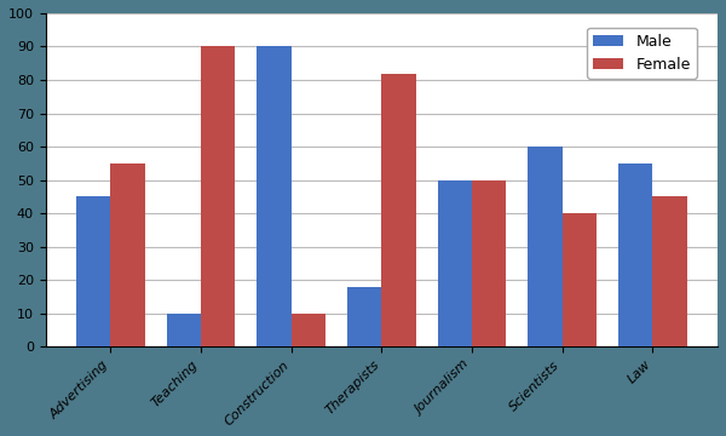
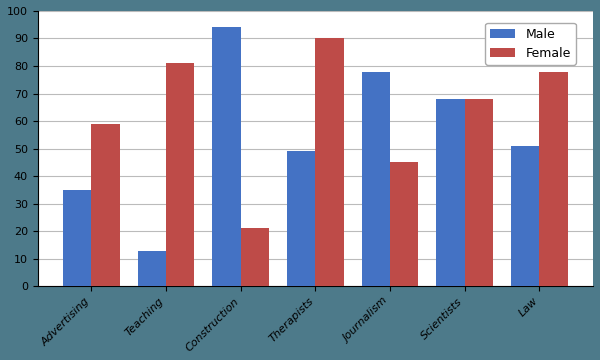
Male/Advertising: 45 -> 35
Female/Advertising: 55 -> 59
Male/Teaching: 10 -> 13
Female/Teaching: 90 -> 81
Male/Construction: 90 -> 94
Female/Construction: 10 -> 21
Male/Therapists: 18 -> 49
Female/Therapists: 82 -> 90
Male/Journalism: 50 -> 78
Female/Journalism: 50 -> 45
Male/Scientists: 60 -> 68
Female/Scientists: 40 -> 68
Male/Law: 55 -> 51
Female/Law: 45 -> 78
